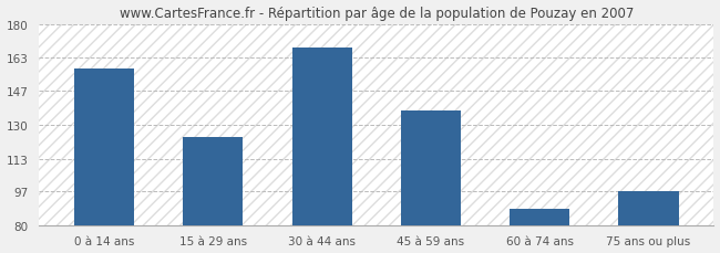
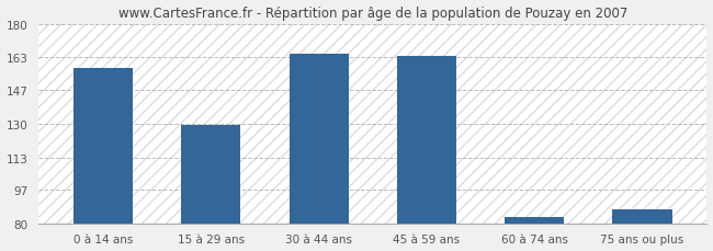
15 à 29 ans: 124 -> 129
30 à 44 ans: 168 -> 165
45 à 59 ans: 137 -> 164
60 à 74 ans: 88 -> 83
75 ans ou plus: 97 -> 87
